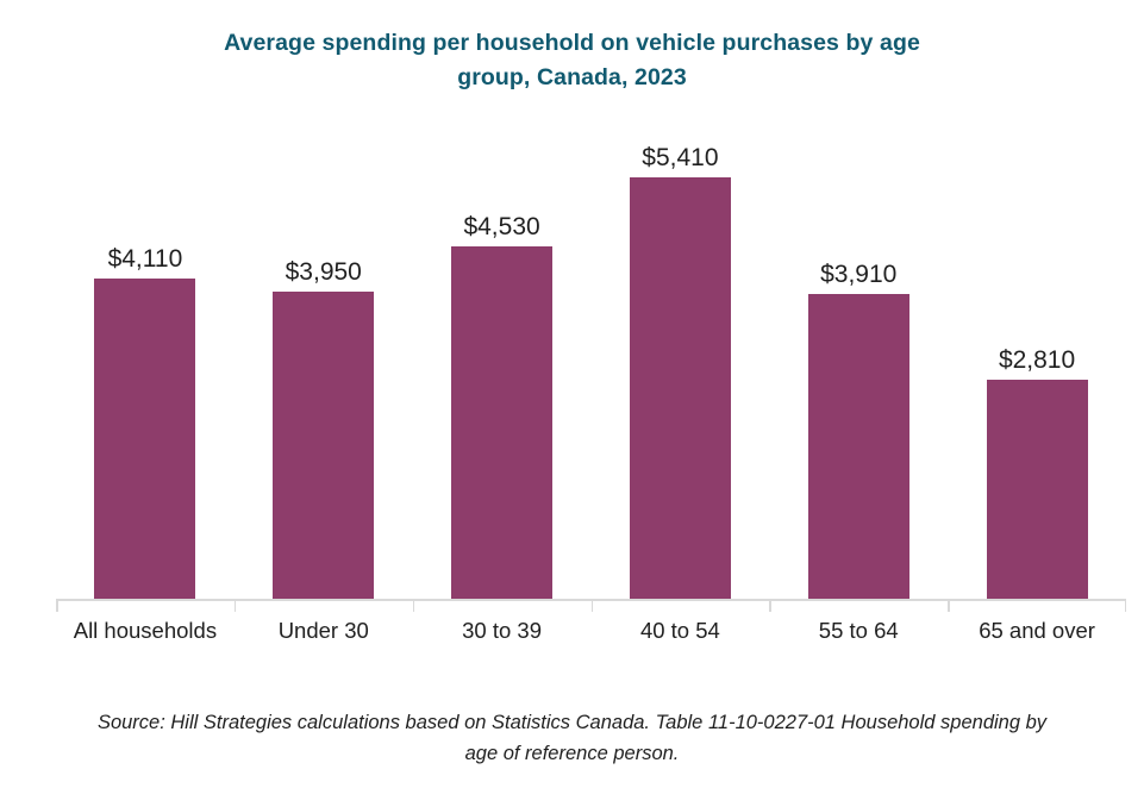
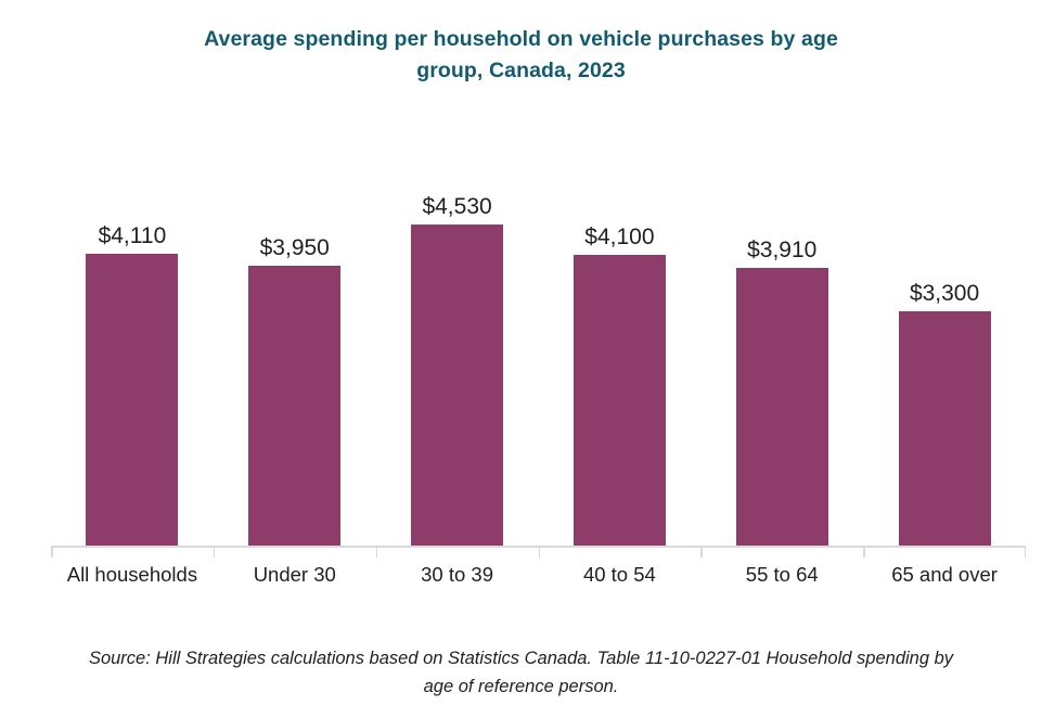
40 to 54: $5,410 -> $4,100
65 and over: $2,810 -> $3,300
